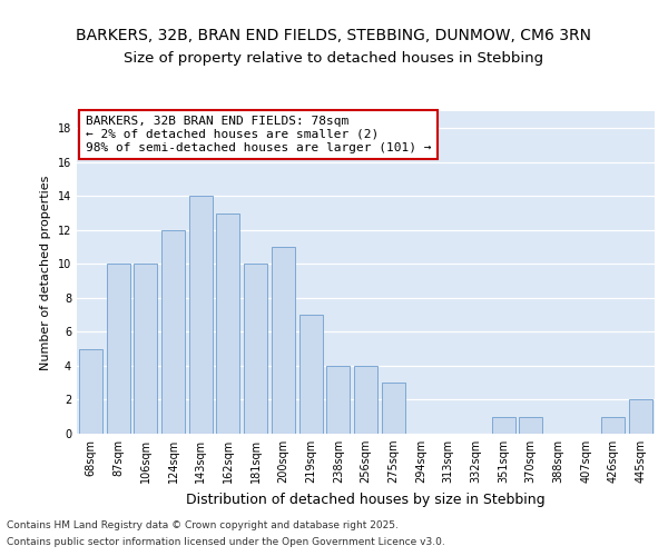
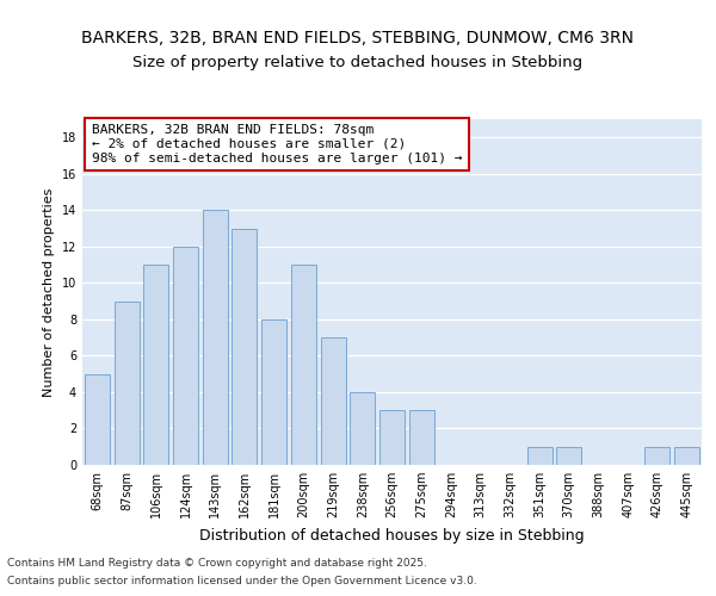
87sqm: 10 -> 9
106sqm: 10 -> 11
181sqm: 10 -> 8
256sqm: 4 -> 3
445sqm: 2 -> 1
